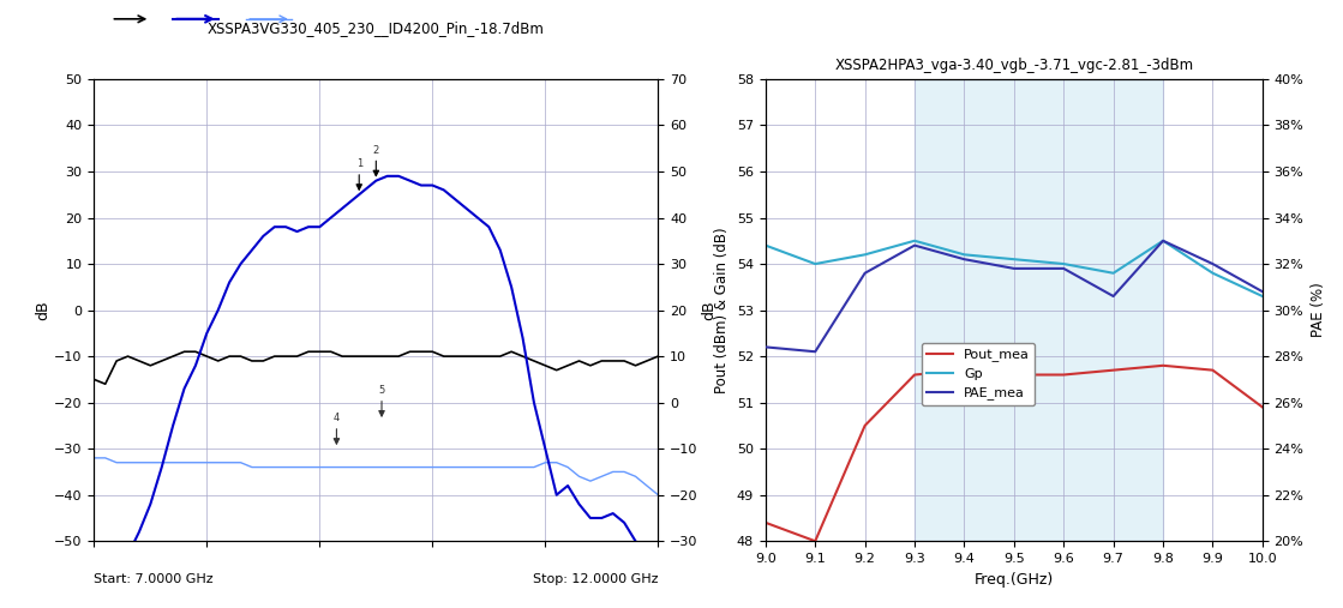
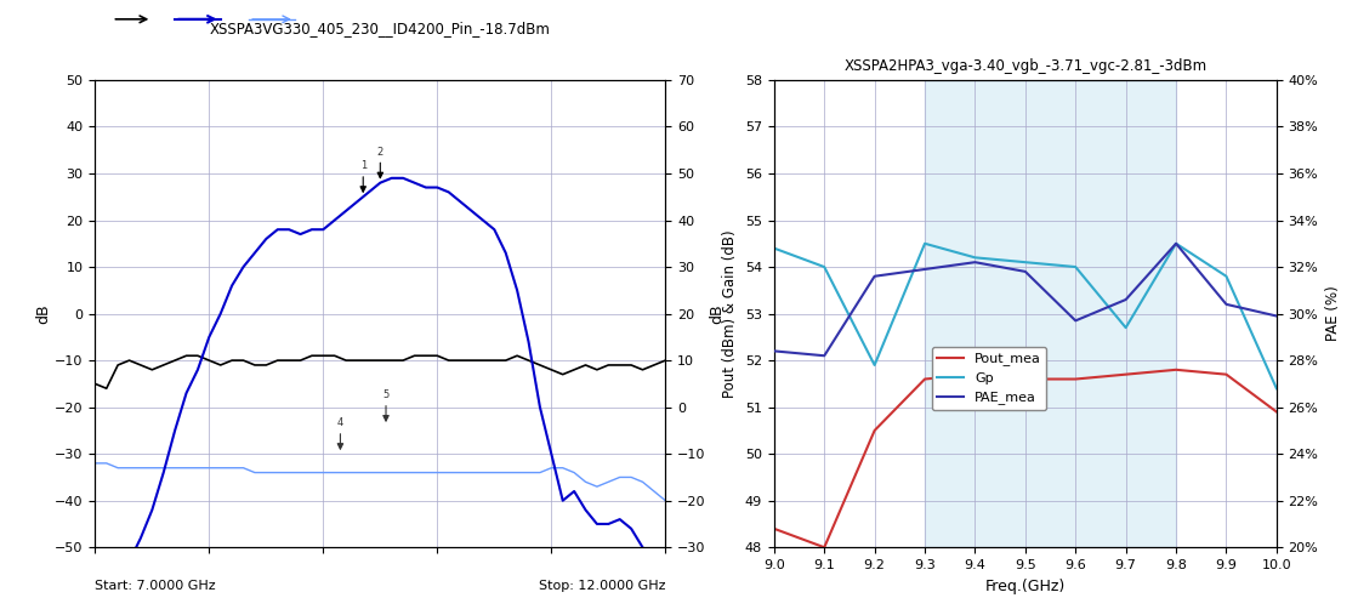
XSSPA2HPA3_vga-3.40_vgb_-3.71_vgc-2.81_-3dBm/Gp/9.2: 54.2 -> 51.9
XSSPA2HPA3_vga-3.40_vgb_-3.71_vgc-2.81_-3dBm/PAE_mea/9.3: 32.8% -> 31.9%
XSSPA2HPA3_vga-3.40_vgb_-3.71_vgc-2.81_-3dBm/PAE_mea/9.6: 31.8% -> 29.7%
XSSPA2HPA3_vga-3.40_vgb_-3.71_vgc-2.81_-3dBm/Gp/9.7: 53.8 -> 52.7
XSSPA2HPA3_vga-3.40_vgb_-3.71_vgc-2.81_-3dBm/PAE_mea/9.9: 32.0% -> 30.4%
XSSPA2HPA3_vga-3.40_vgb_-3.71_vgc-2.81_-3dBm/Gp/10.0: 53.3 -> 51.4
XSSPA2HPA3_vga-3.40_vgb_-3.71_vgc-2.81_-3dBm/PAE_mea/10.0: 30.8% -> 29.9%
